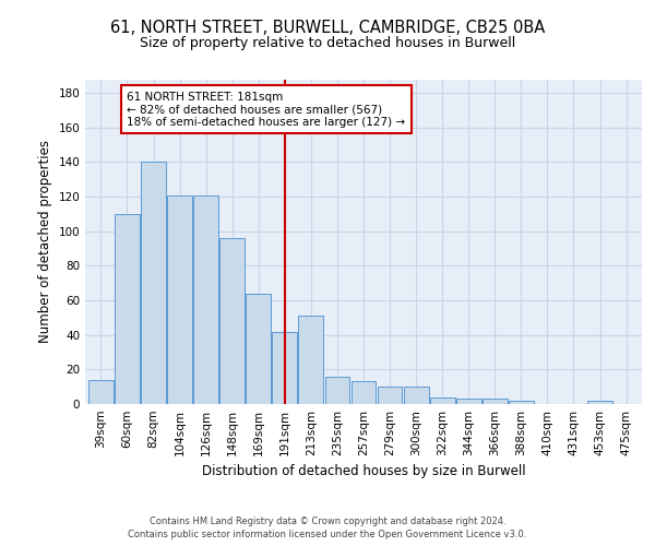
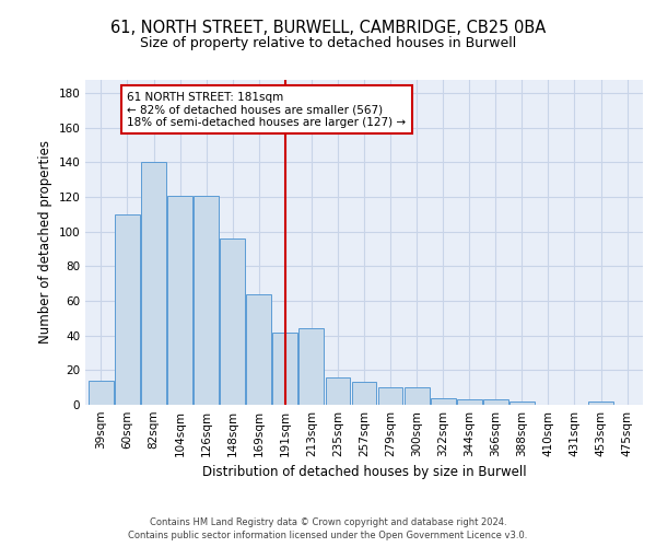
213sqm: 51 -> 44
